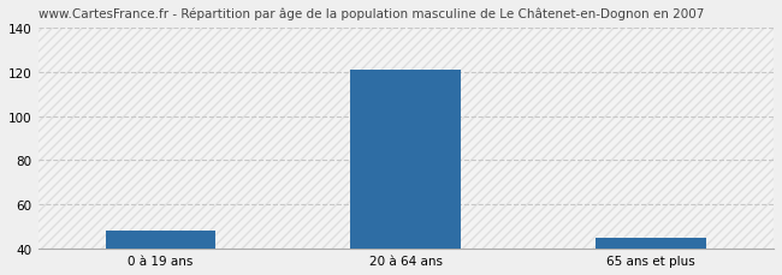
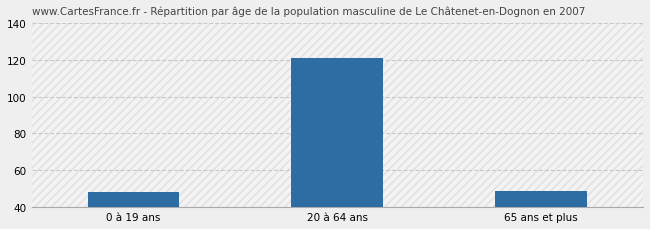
65 ans et plus: 45 -> 49
